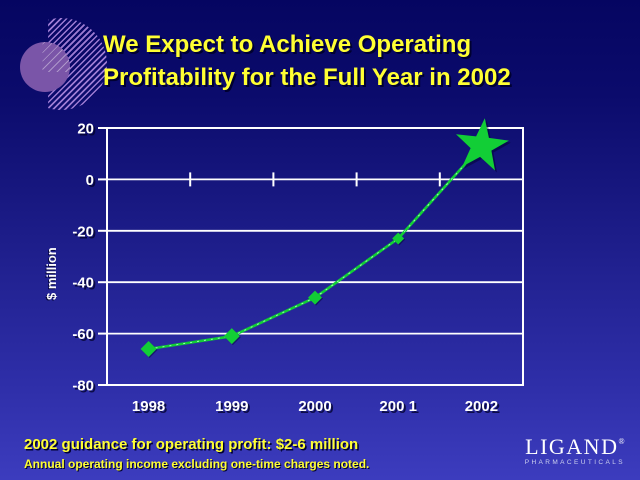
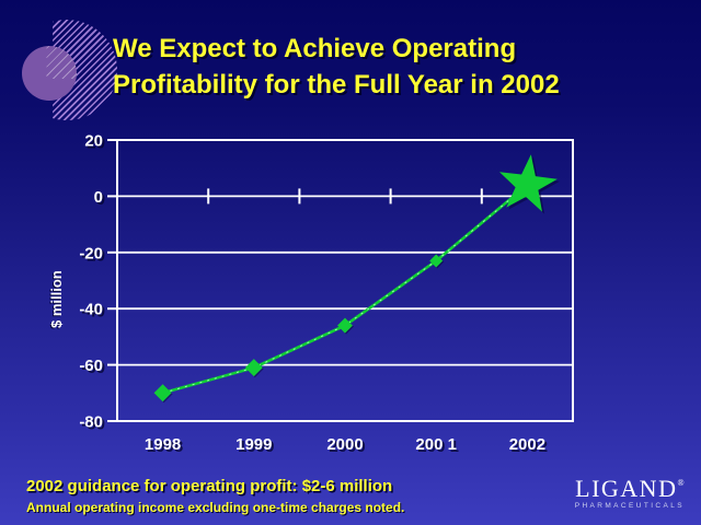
1998: -66 -> -70
2002: 13 -> 4
